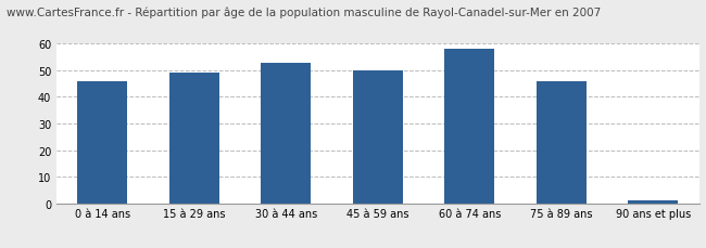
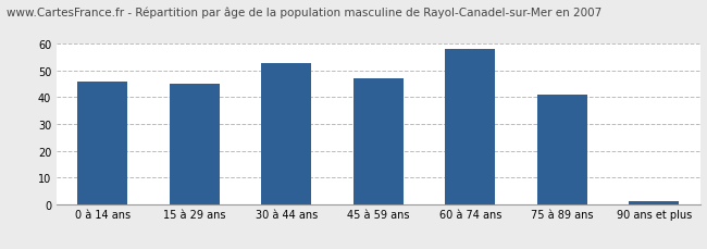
15 à 29 ans: 49 -> 45
45 à 59 ans: 50 -> 47
75 à 89 ans: 46 -> 41
